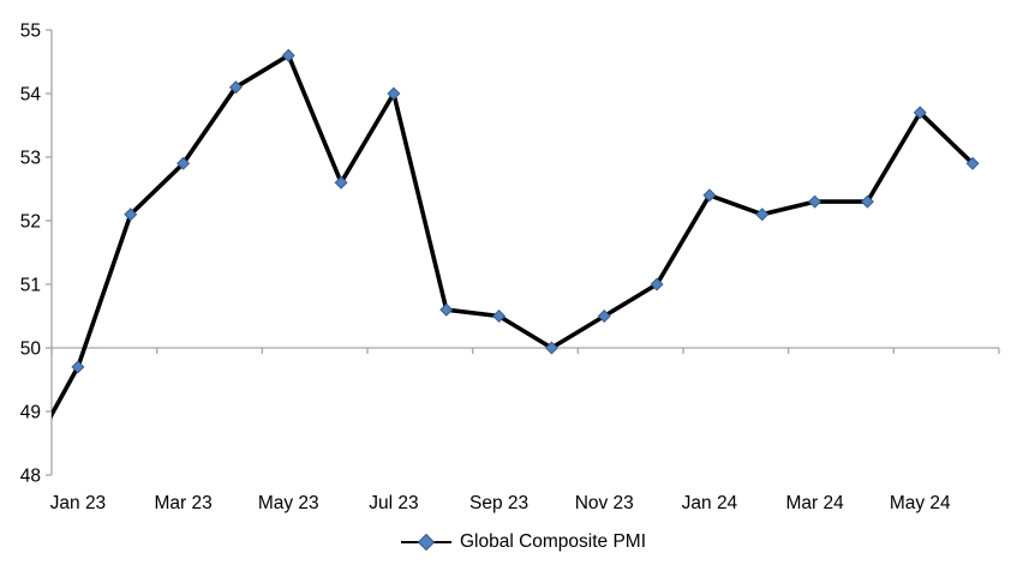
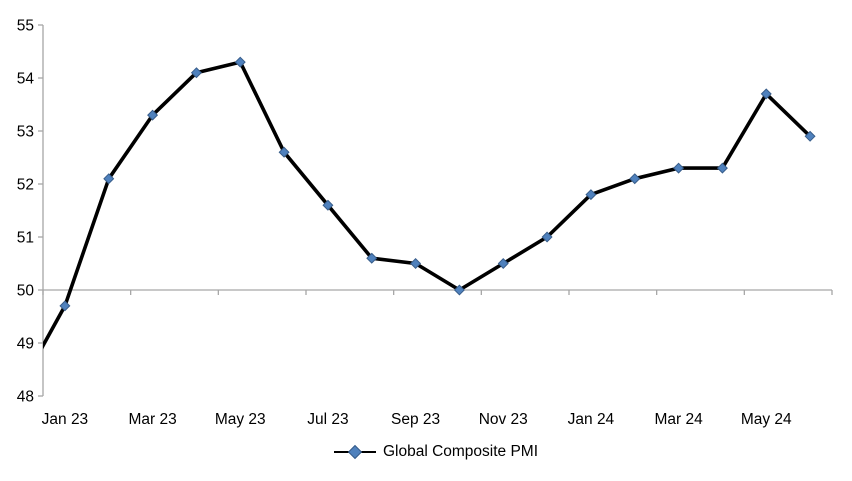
Mar 23: 52.9 -> 53.3
May 23: 54.6 -> 54.3
Jul 23: 54.0 -> 51.6
Jan 24: 52.4 -> 51.8
